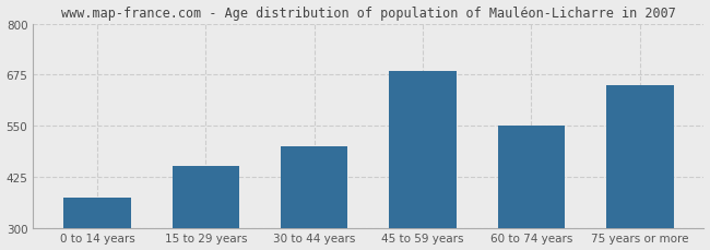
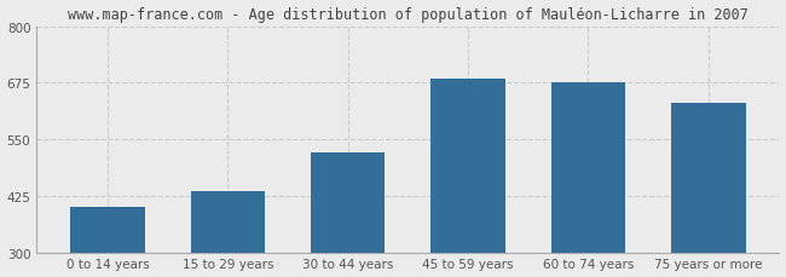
0 to 14 years: 375 -> 400
15 to 29 years: 452 -> 435
30 to 44 years: 500 -> 520
60 to 74 years: 549 -> 675
75 years or more: 648 -> 630
